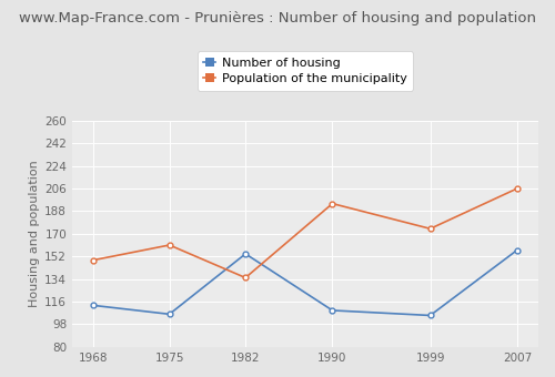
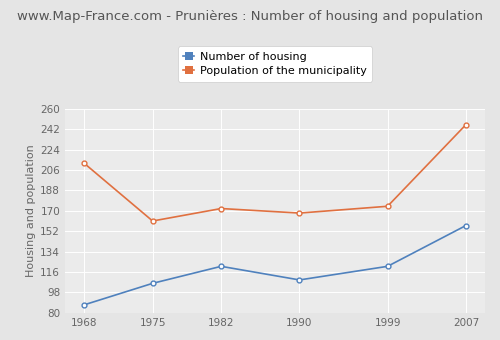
Number of housing/1968: 113 -> 87
Population of the municipality/1968: 149 -> 212
Number of housing/1982: 154 -> 121
Population of the municipality/1982: 135 -> 172
Population of the municipality/1990: 194 -> 168
Number of housing/1999: 105 -> 121
Population of the municipality/2007: 206 -> 246
